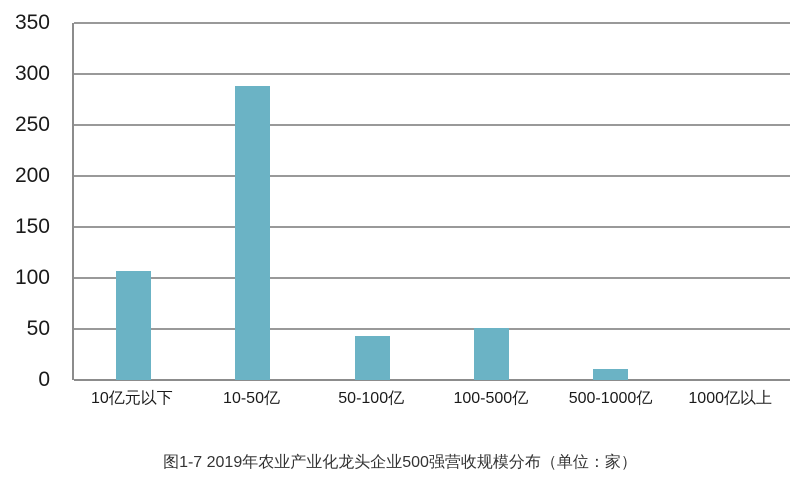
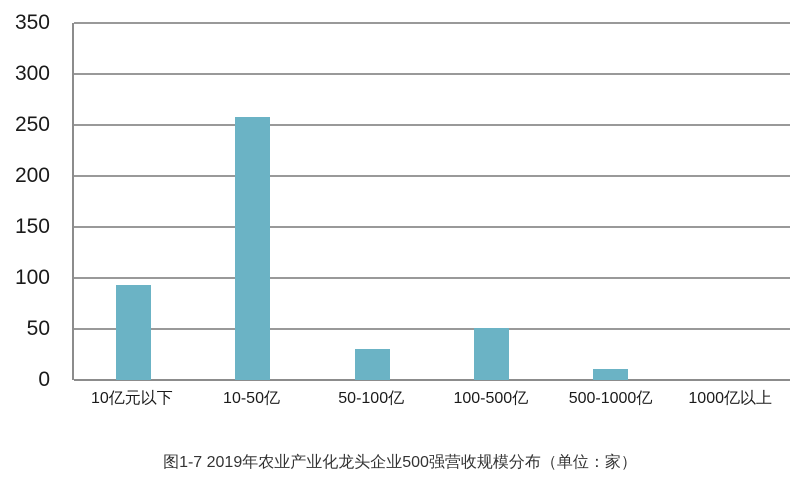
10亿元以下: 107 -> 93
10-50亿: 288 -> 258
50-100亿: 43 -> 30
